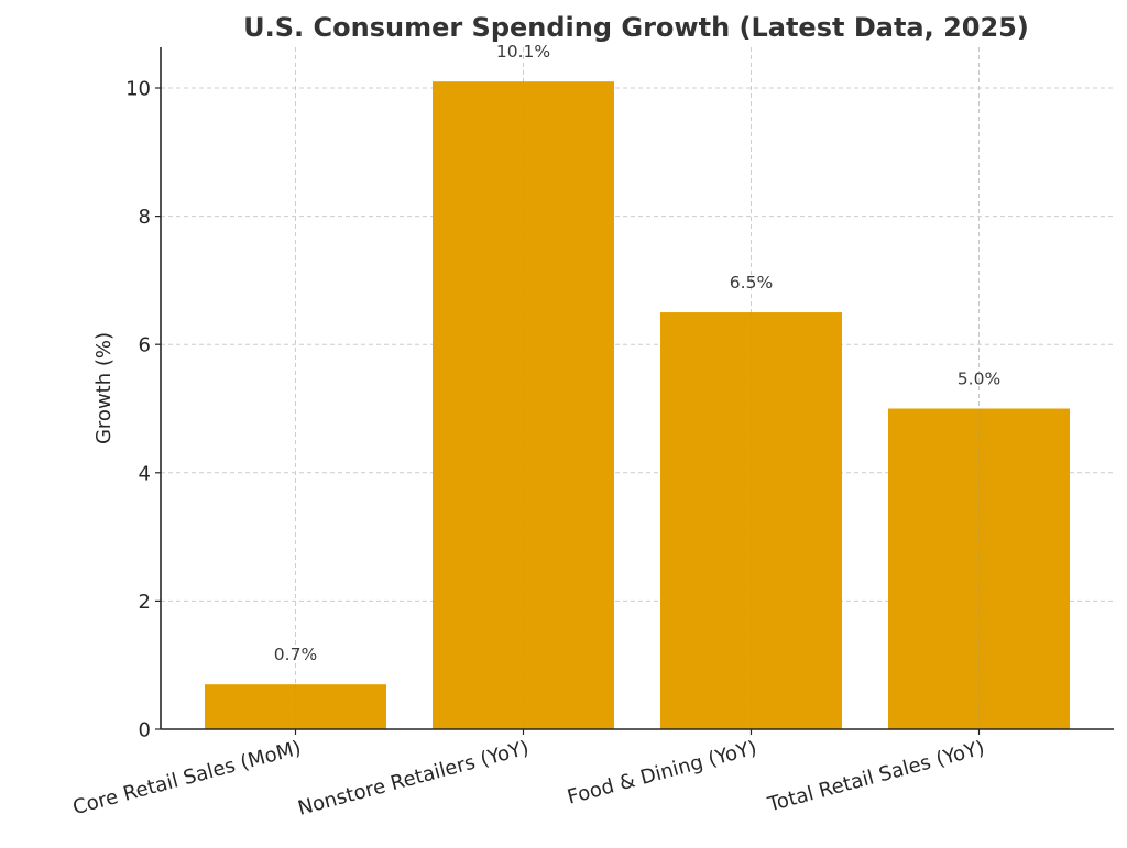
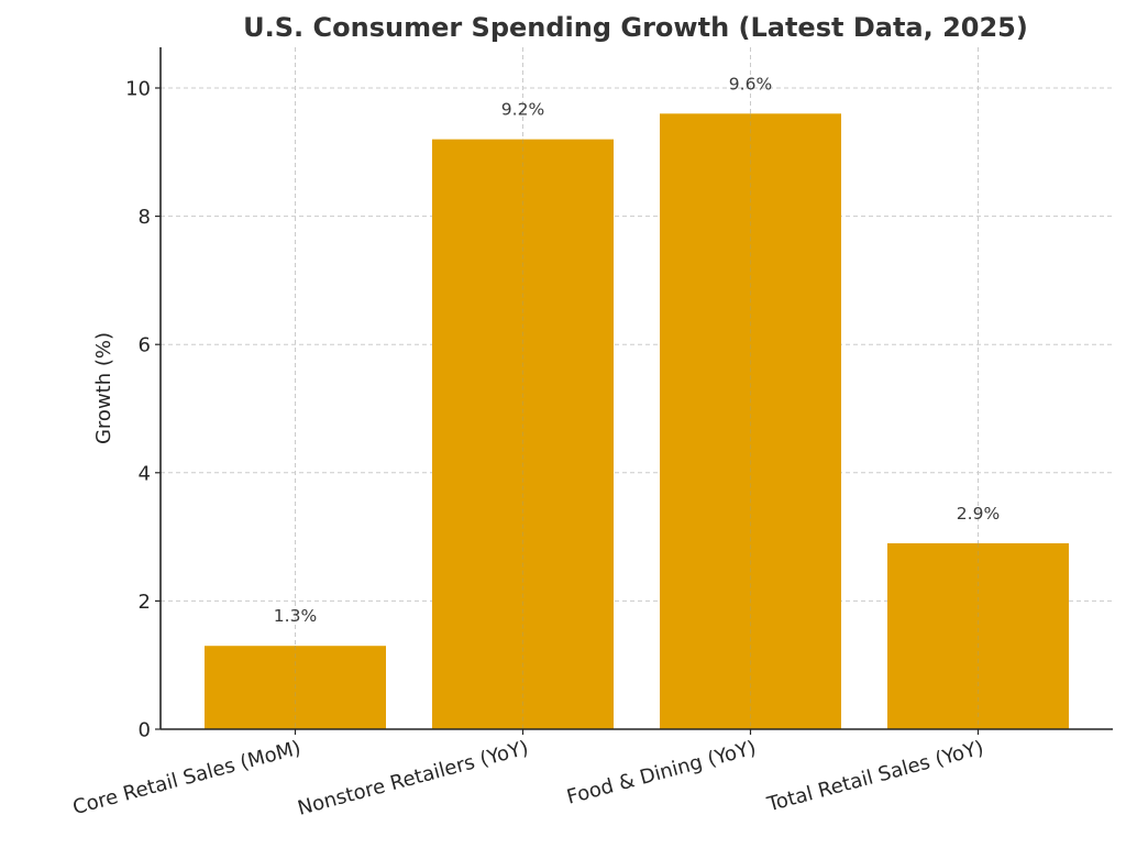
Core Retail Sales (MoM): 0.7% -> 1.3%
Nonstore Retailers (YoY): 10.1% -> 9.2%
Food & Dining (YoY): 6.5% -> 9.6%
Total Retail Sales (YoY): 5.0% -> 2.9%
